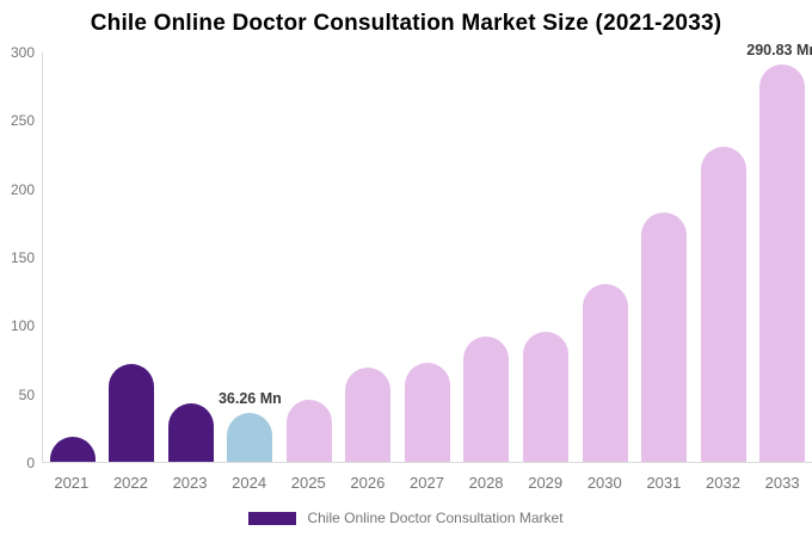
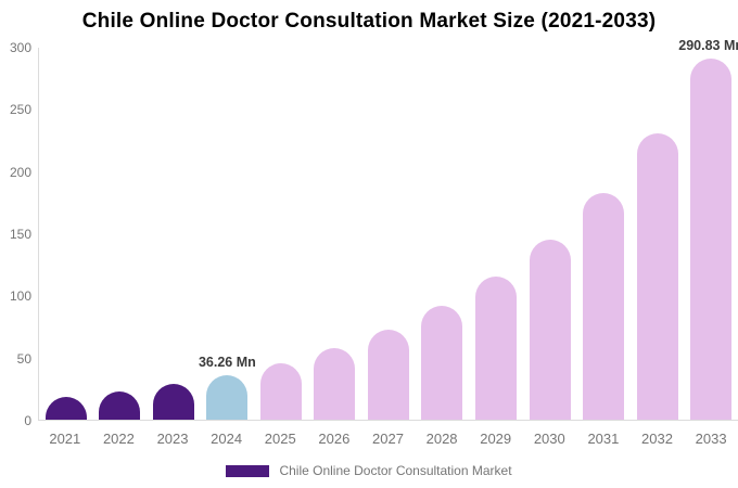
2022: 72 -> 23
2023: 43 -> 29
2026: 69 -> 58
2029: 95 -> 115
2030: 130 -> 145
